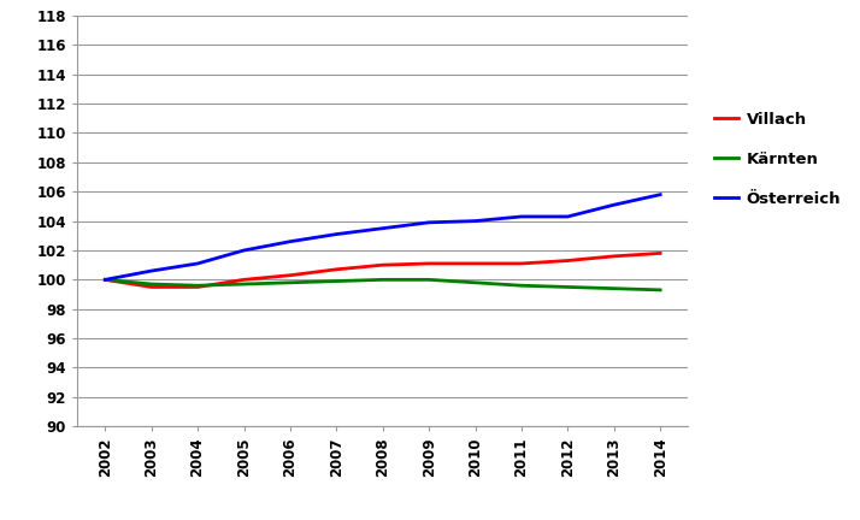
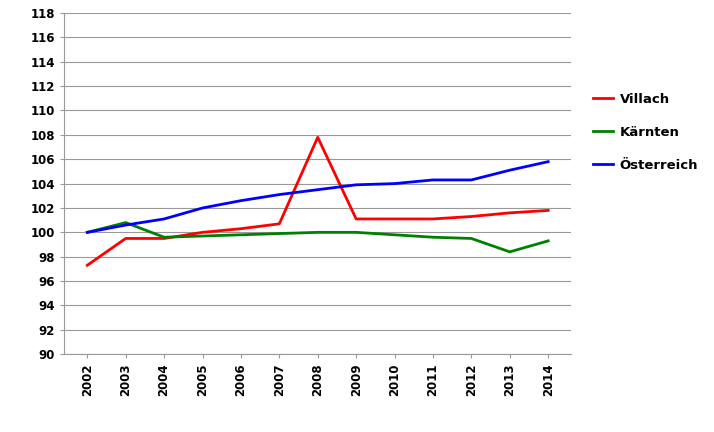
Villach/2002: 100.0 -> 97.3
Kärnten/2003: 99.7 -> 100.8
Villach/2008: 101.0 -> 107.8
Kärnten/2013: 99.4 -> 98.4
